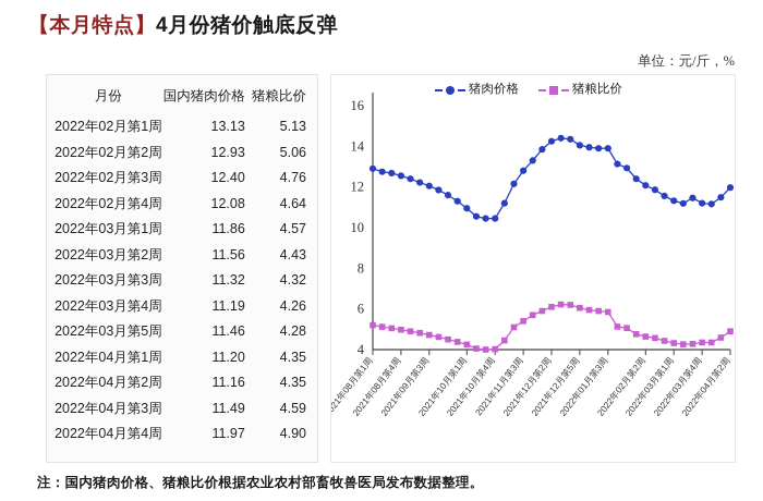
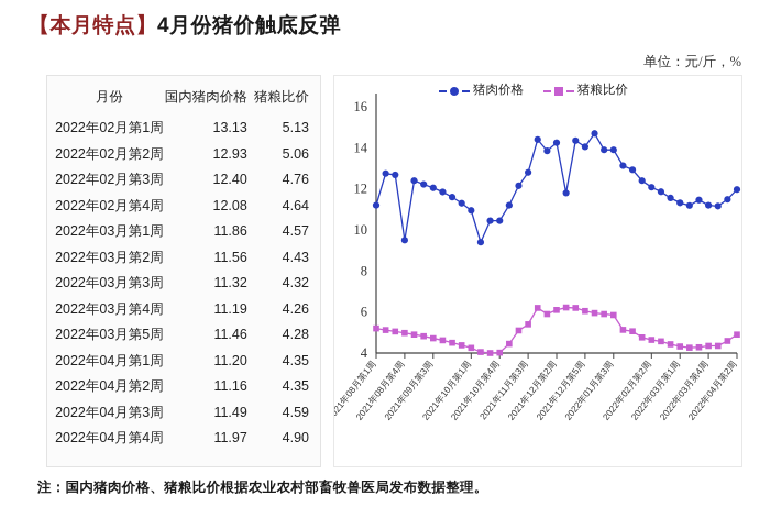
猪肉价格/2021年08月第1周: 12.9 -> 11.2
猪肉价格/2021年08月第4周: 12.6 -> 9.5
猪肉价格/2021年10月第4周: 10.6 -> 9.4
猪肉价格/2021年12月第2周: 13.3 -> 14.4
猪粮比价/2021年12月第2周: 5.7 -> 6.2
猪肉价格/2021年12月第5周: 14.4 -> 11.8
猪肉价格/2022年01月第3周: 13.9 -> 14.7
